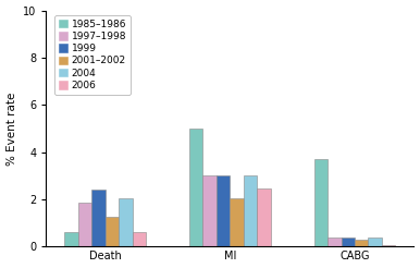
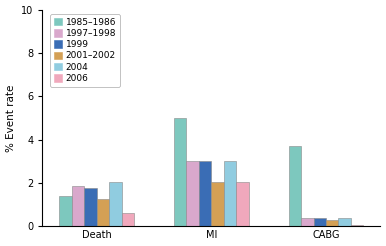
1985–1986/Death: 0.6 -> 1.4
1999/Death: 2.40 -> 1.75
2006/MI: 2.45 -> 2.05
